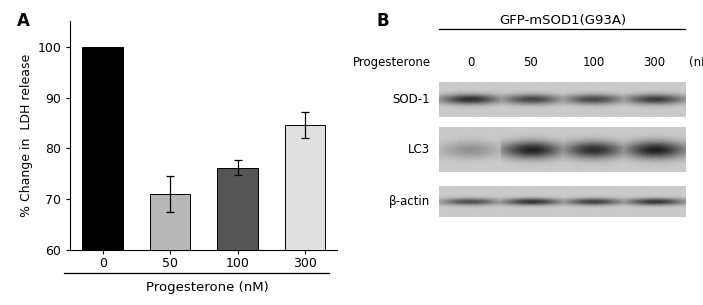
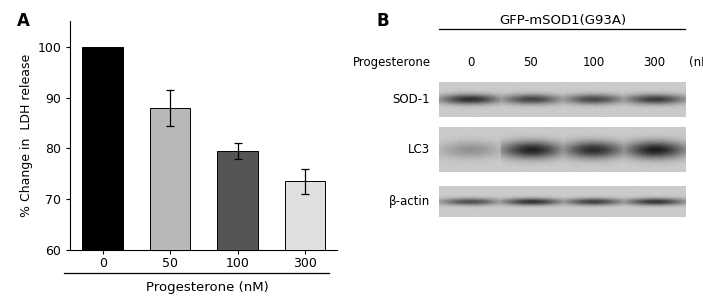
50: 71.0 -> 88.0
100: 76.2 -> 79.5
300: 84.6 -> 73.5
